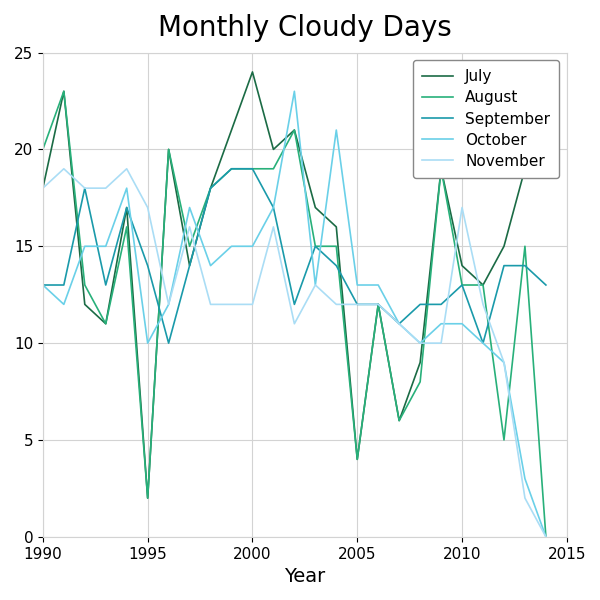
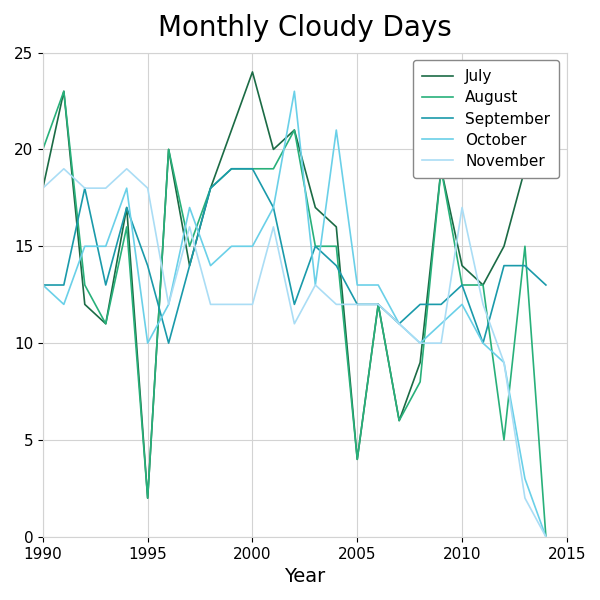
November/1995: 17 -> 18
October/2010: 11 -> 12
